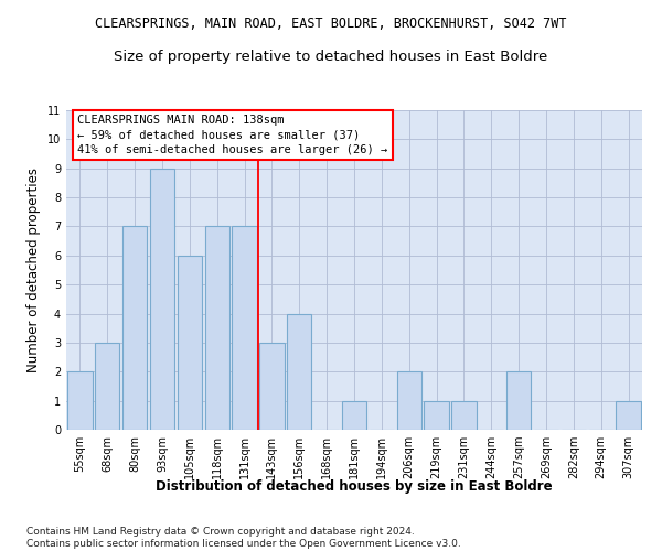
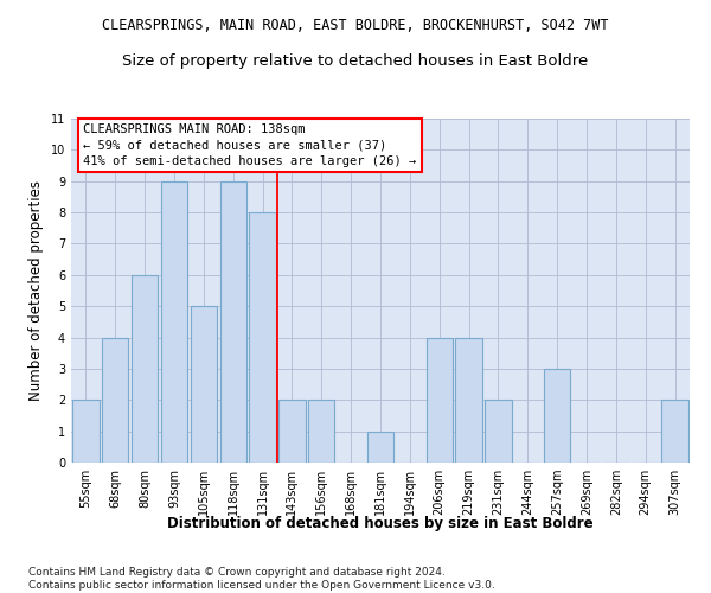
68sqm: 3 -> 4
80sqm: 7 -> 6
105sqm: 6 -> 5
118sqm: 7 -> 9
131sqm: 7 -> 8
143sqm: 3 -> 2
156sqm: 4 -> 2
206sqm: 2 -> 4
219sqm: 1 -> 4
231sqm: 1 -> 2
257sqm: 2 -> 3
307sqm: 1 -> 2
